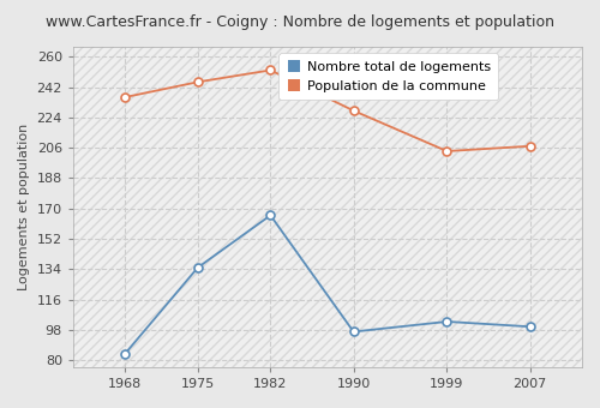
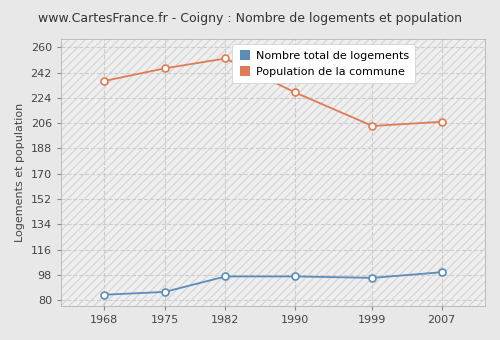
Nombre total de logements/1975: 135 -> 86
Nombre total de logements/1982: 166 -> 97
Nombre total de logements/1999: 103 -> 96
